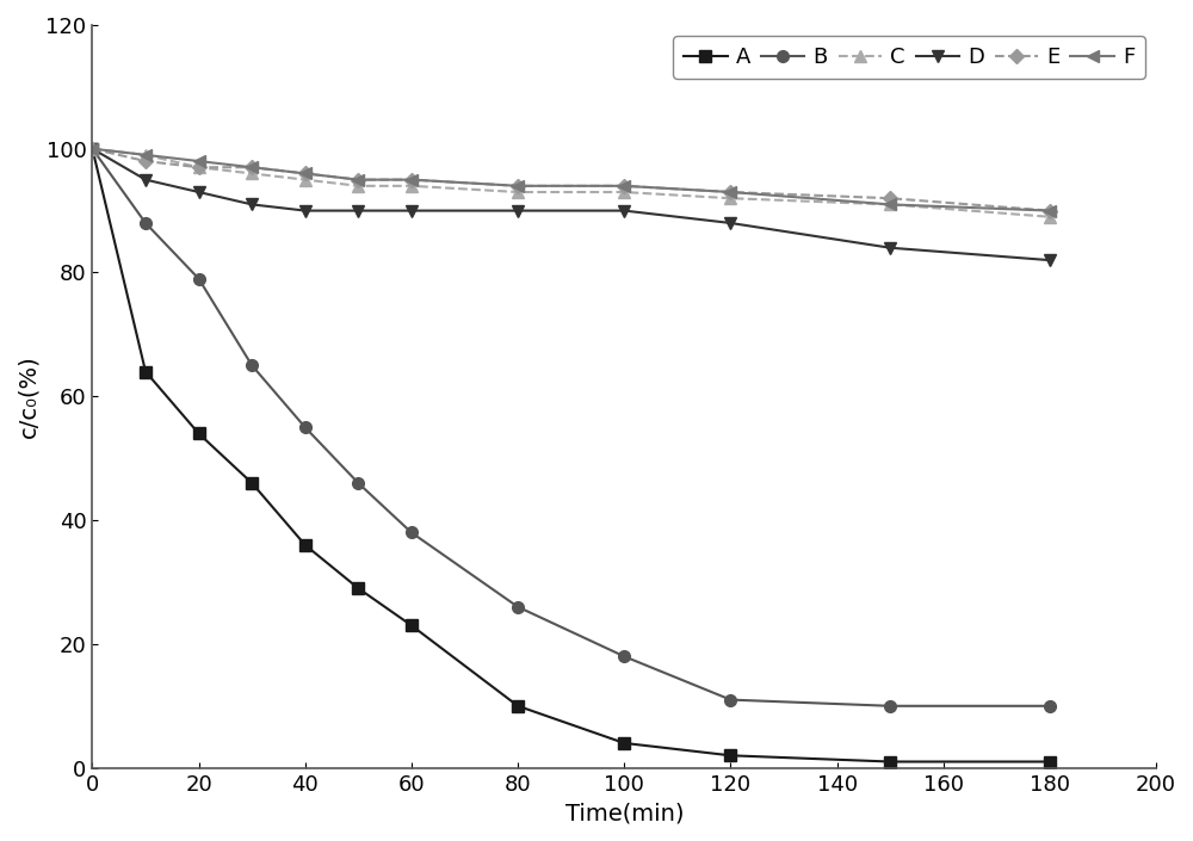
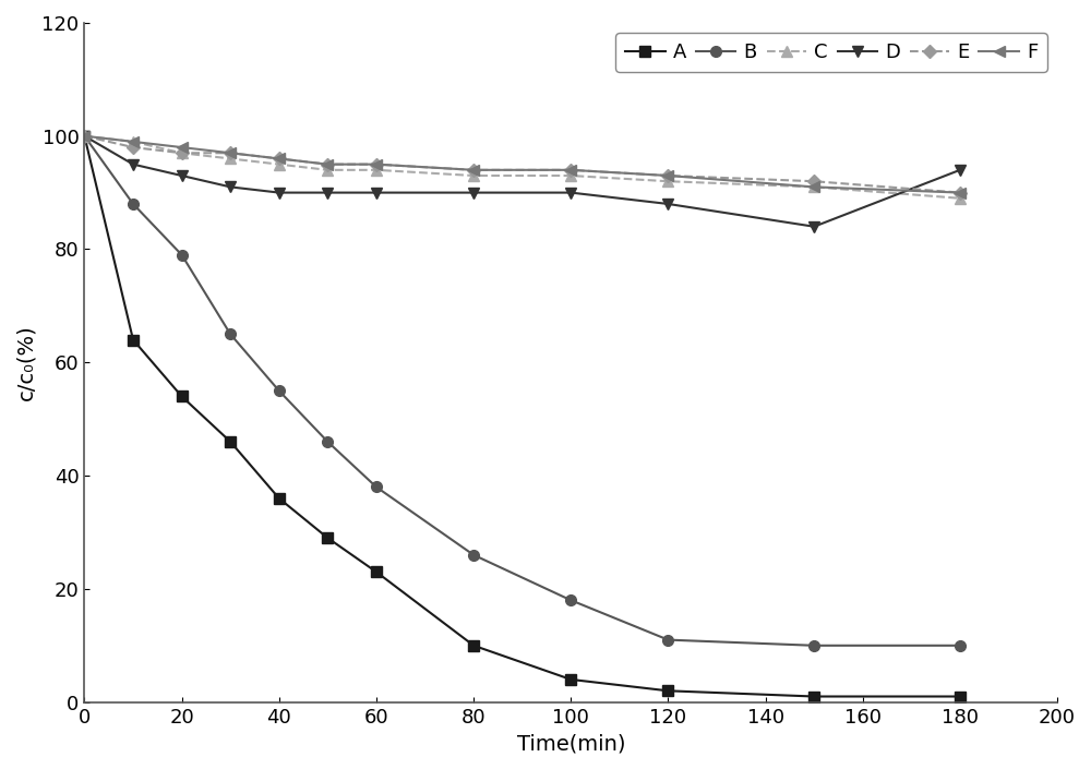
D/180: 82 -> 94
